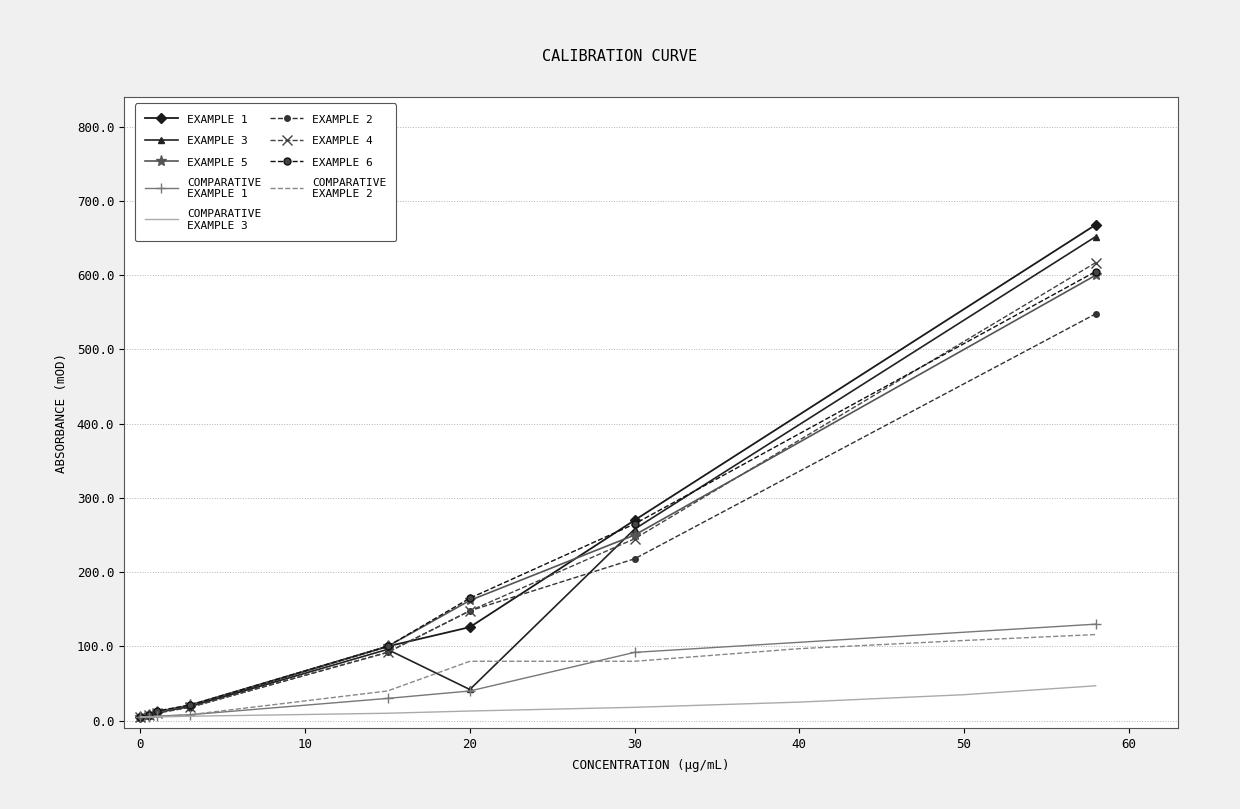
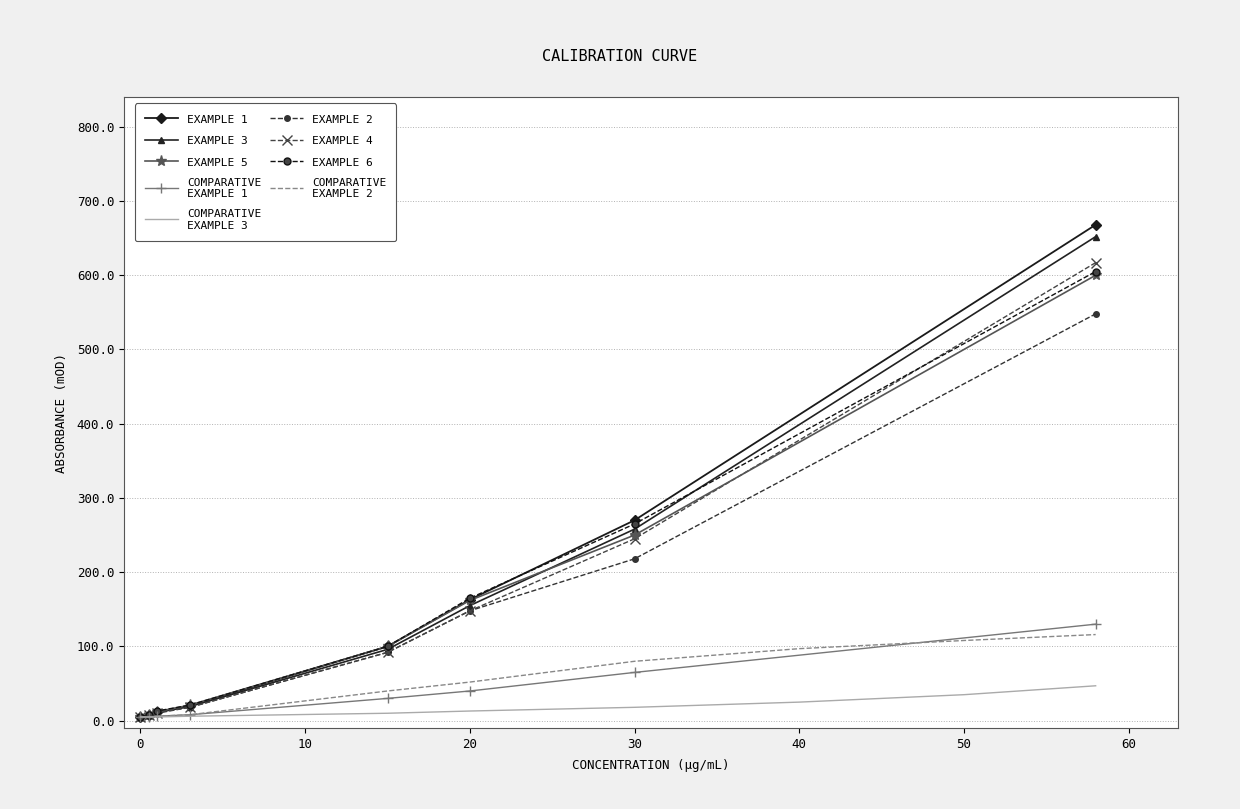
EXAMPLE 1/20: 126 -> 163
EXAMPLE 3/20: 42 -> 155
COMPARATIVE EXAMPLE 2/20: 80 -> 52
COMPARATIVE EXAMPLE 1/30: 92 -> 65
